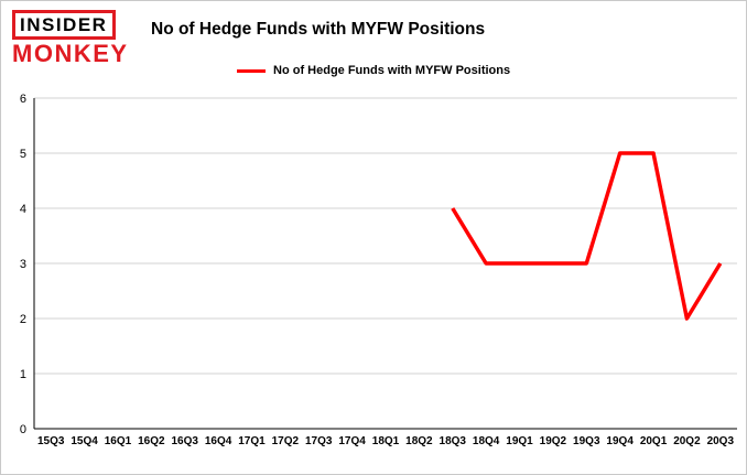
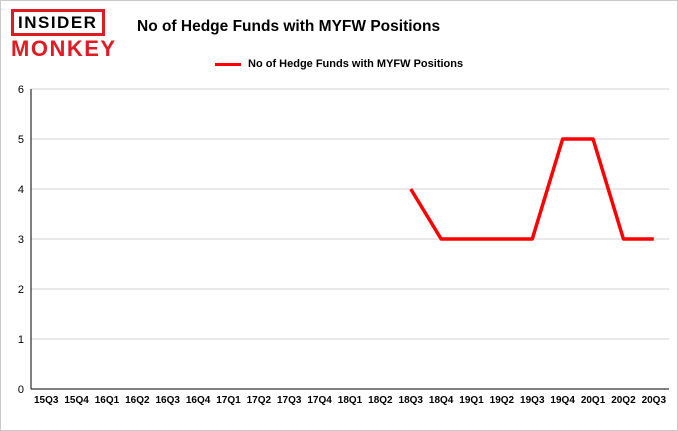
20Q2: 2 -> 3
